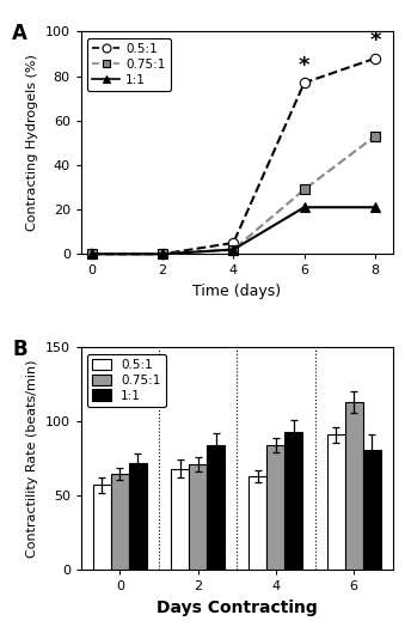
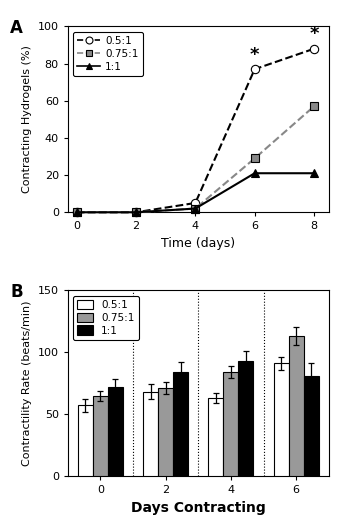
0.75:1/8: 53 -> 57
